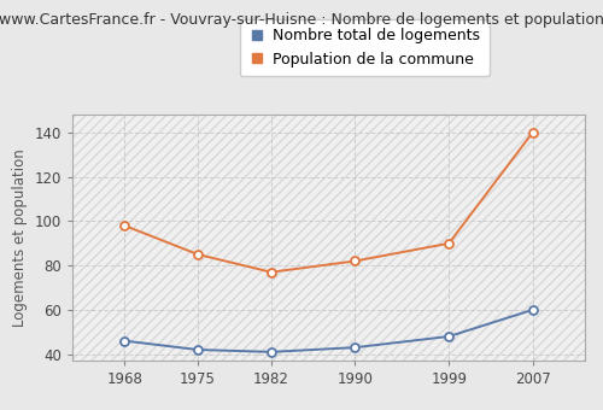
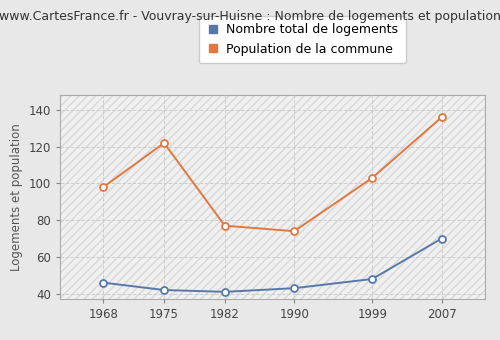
Population de la commune/1975: 85 -> 122
Population de la commune/1990: 82 -> 74
Population de la commune/1999: 90 -> 103
Nombre total de logements/2007: 60 -> 70
Population de la commune/2007: 140 -> 136
